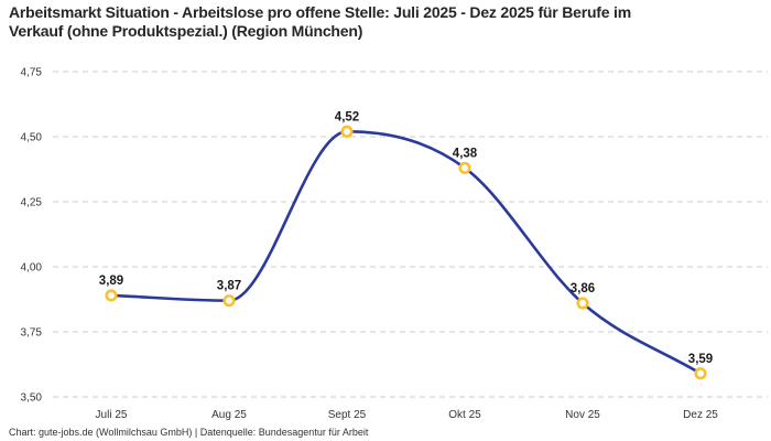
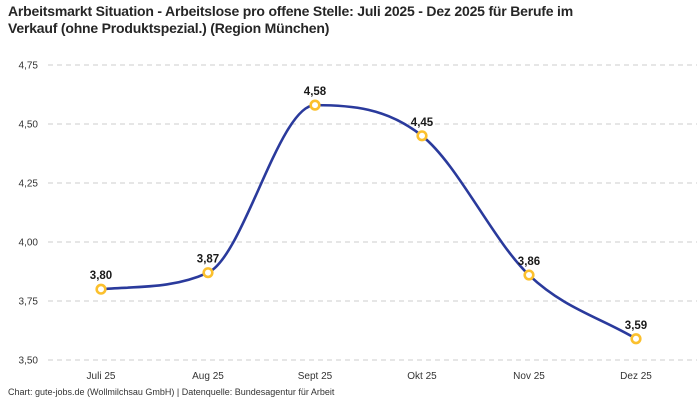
Juli 25: 3,89 -> 3,80
Sept 25: 4,52 -> 4,58
Okt 25: 4,38 -> 4,45
